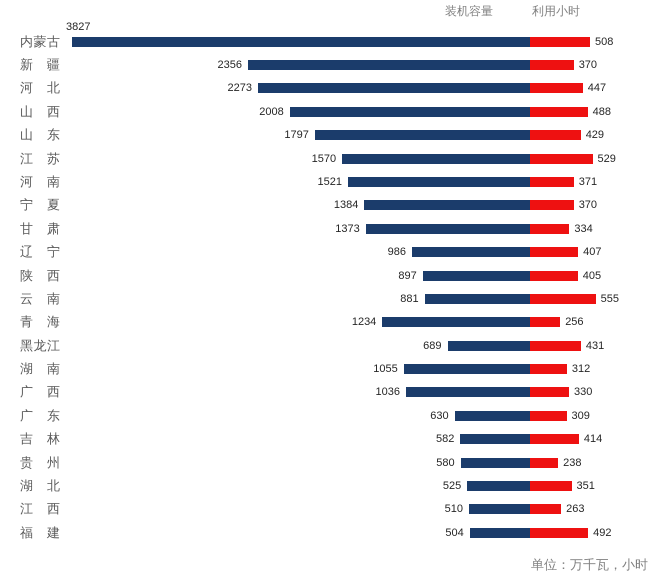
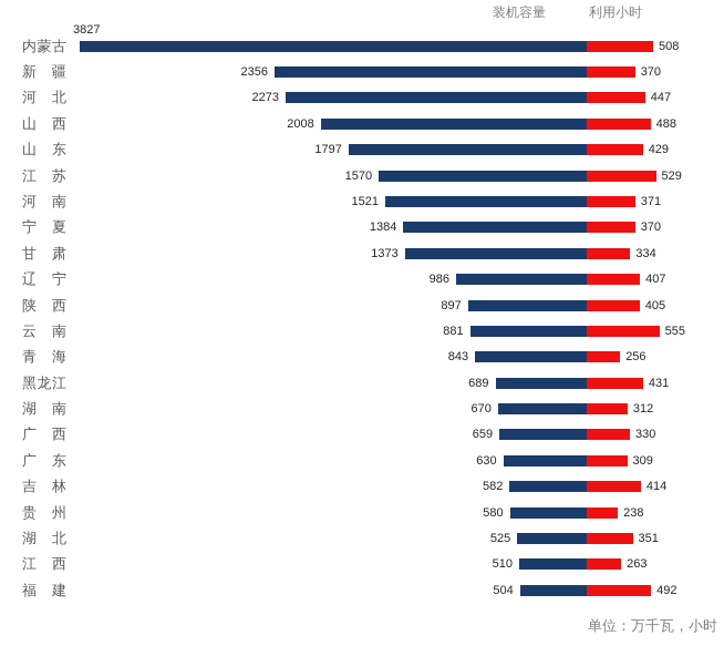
装机容量/青海: 1234 -> 843
装机容量/湖南: 1055 -> 670
装机容量/广西: 1036 -> 659
